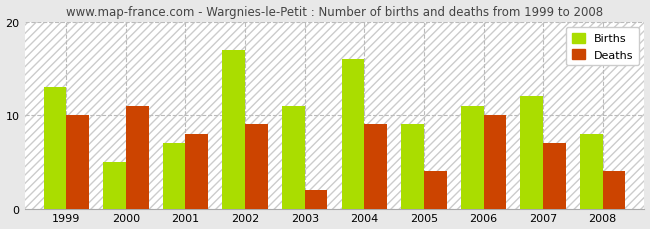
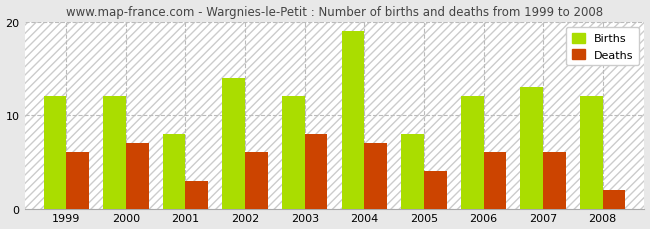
Births/1999: 13 -> 12
Deaths/1999: 10 -> 6
Births/2000: 5 -> 12
Deaths/2000: 11 -> 7
Births/2001: 7 -> 8
Deaths/2001: 8 -> 3
Births/2002: 17 -> 14
Deaths/2002: 9 -> 6
Births/2003: 11 -> 12
Deaths/2003: 2 -> 8
Births/2004: 16 -> 19
Deaths/2004: 9 -> 7
Births/2005: 9 -> 8
Births/2006: 11 -> 12
Deaths/2006: 10 -> 6
Births/2007: 12 -> 13
Deaths/2007: 7 -> 6
Births/2008: 8 -> 12
Deaths/2008: 4 -> 2
